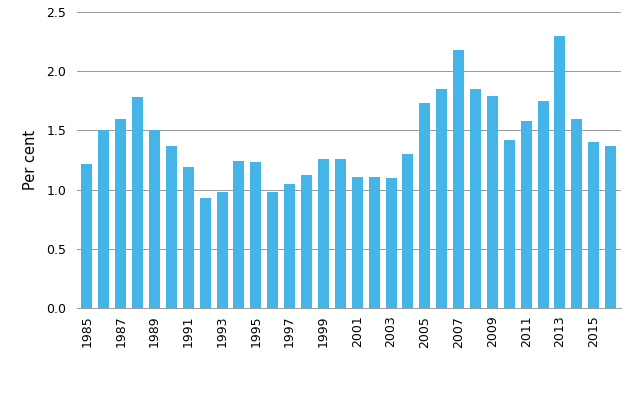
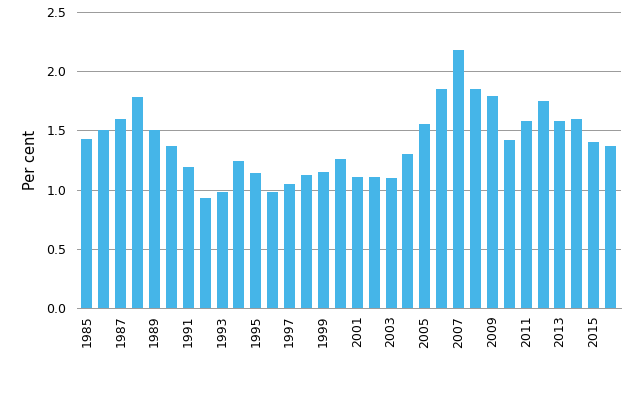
1985: 1.22 -> 1.43
1995: 1.23 -> 1.14
1999: 1.26 -> 1.15
2005: 1.73 -> 1.55
2013: 2.30 -> 1.58
